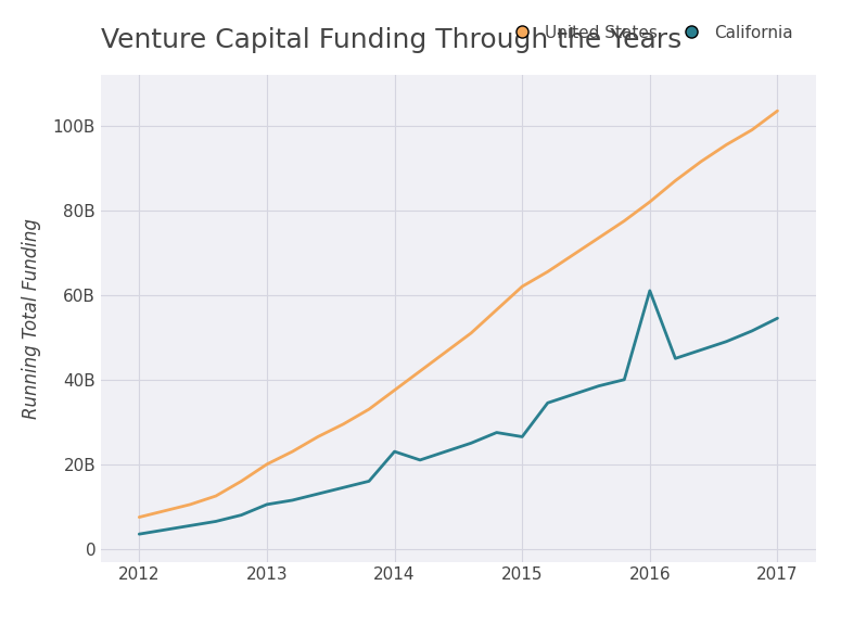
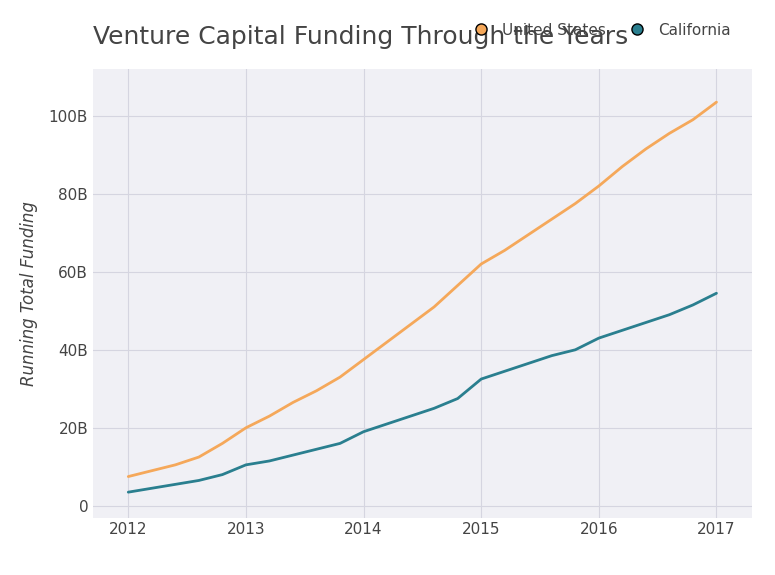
California/2014: 23.0B -> 19.0B
California/2015: 26.5B -> 32.5B
California/2016: 61.0B -> 43.0B
